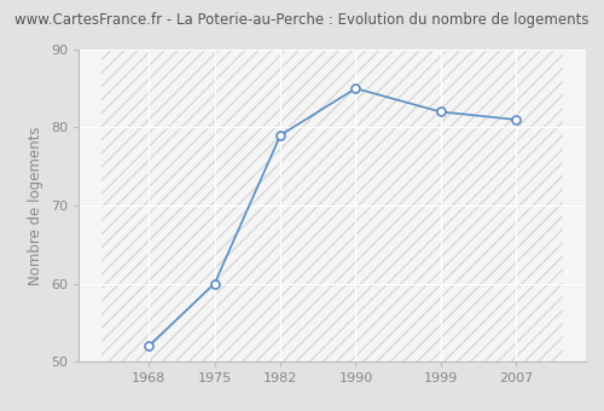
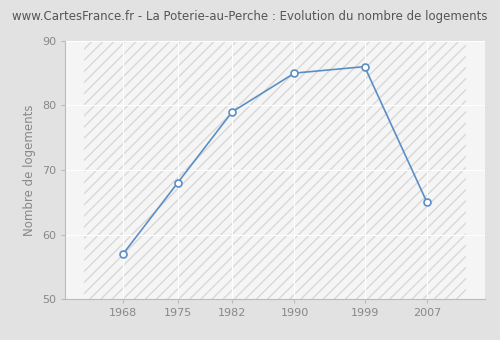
1968: 52 -> 57
1975: 60 -> 68
1999: 82 -> 86
2007: 81 -> 65
